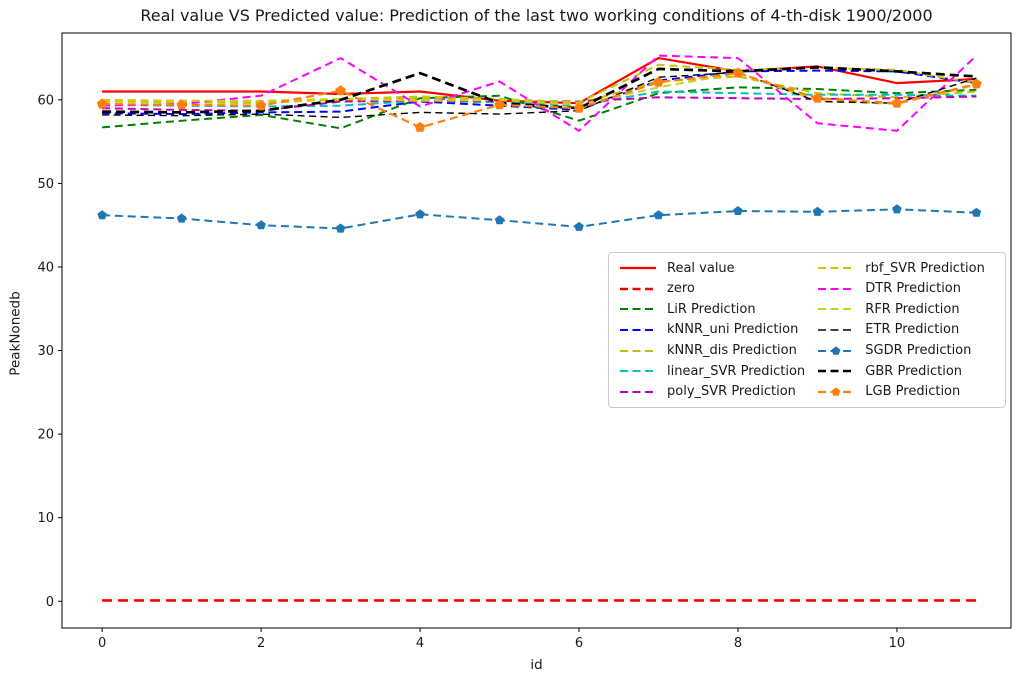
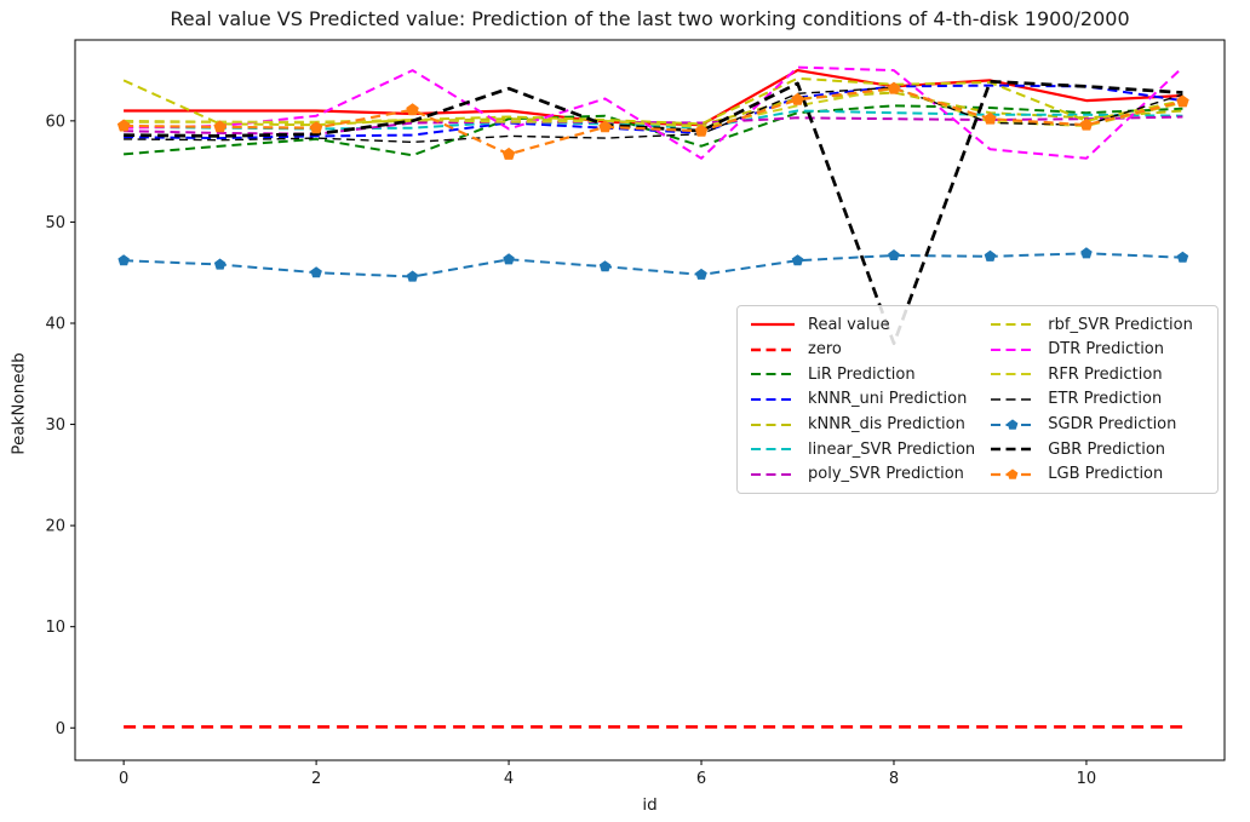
rbf_SVR Prediction/0: 60 -> 64
GBR Prediction/8: 63 -> 38
rbf_SVR Prediction/10: 64 -> 60
